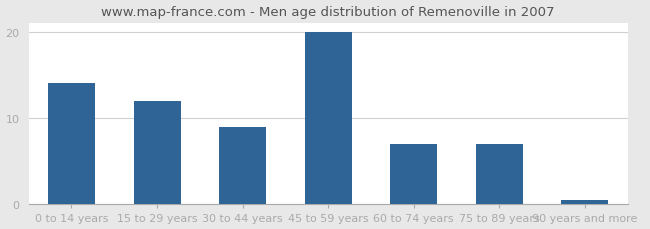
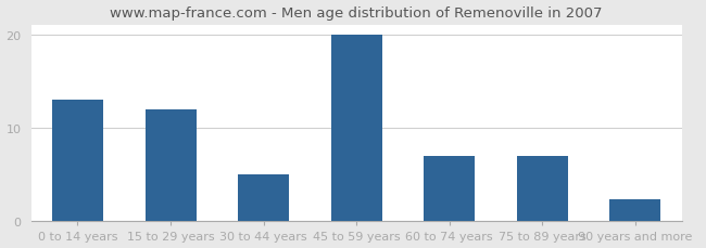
0 to 14 years: 14.0 -> 13.0
30 to 44 years: 9.0 -> 5.0
90 years and more: 0.5 -> 2.4
